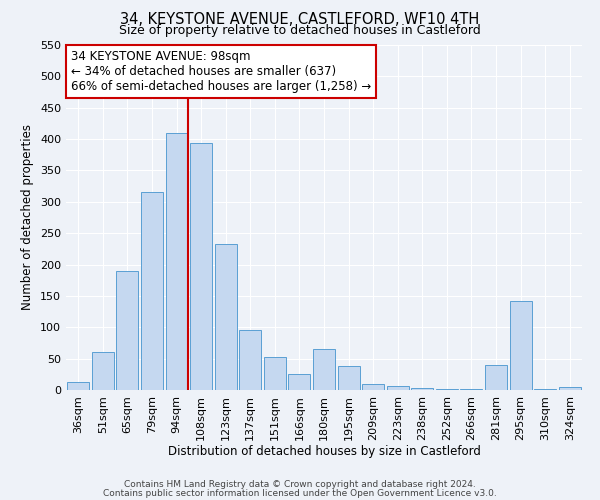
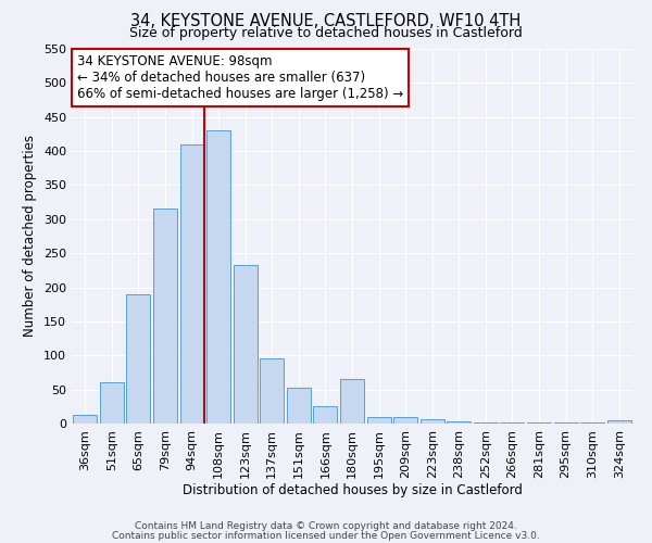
108sqm: 394 -> 430
195sqm: 38 -> 10
281sqm: 40 -> 1
295sqm: 142 -> 1
